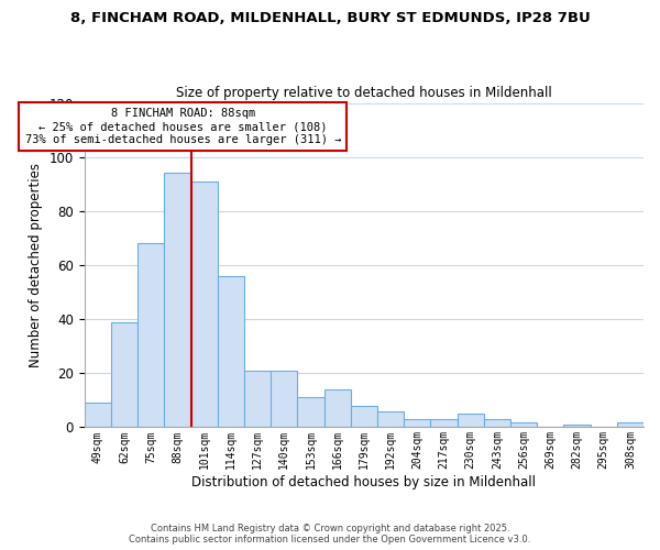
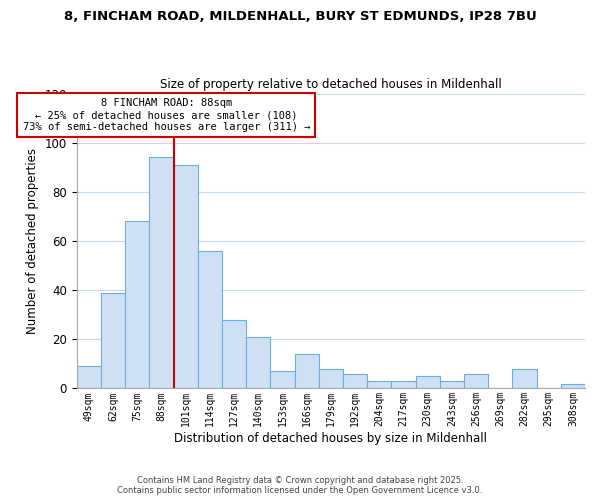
127sqm: 21 -> 28
153sqm: 11 -> 7
256sqm: 2 -> 6
282sqm: 1 -> 8
